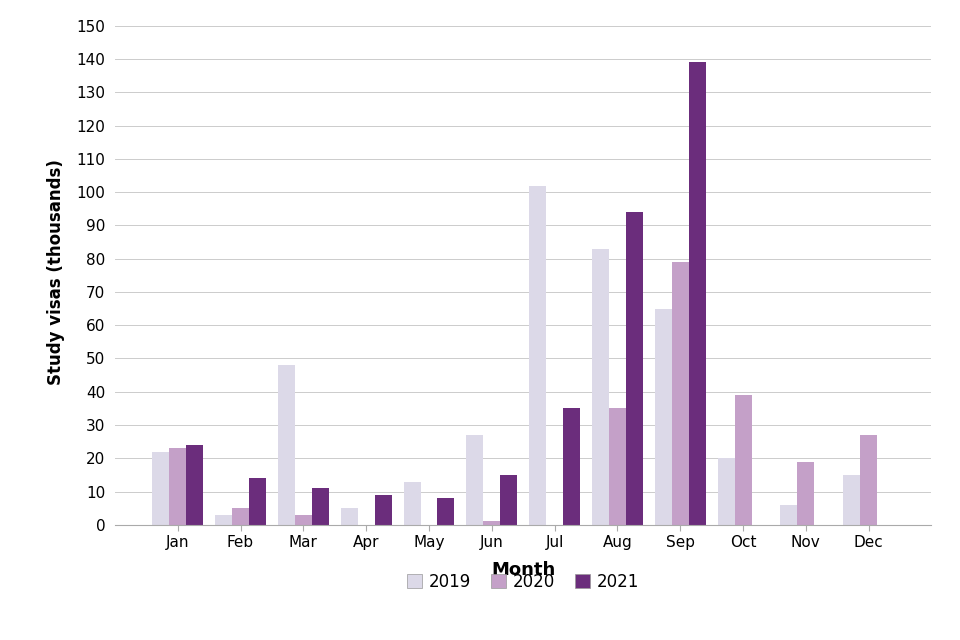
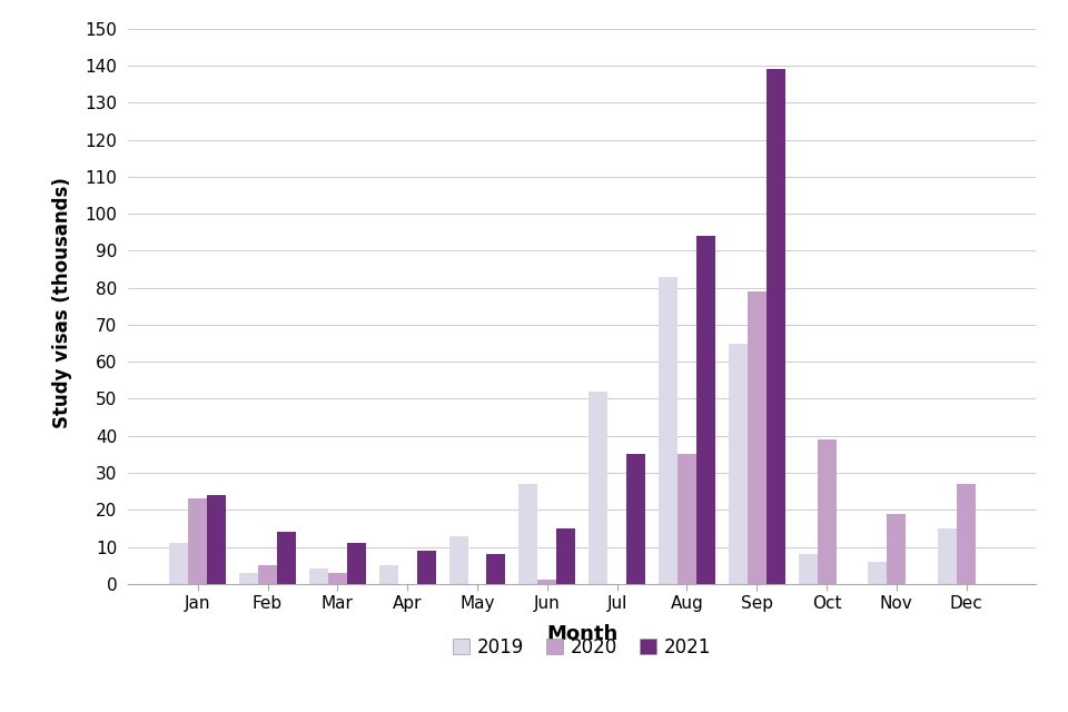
2019/Jan: 22 -> 11
2019/Mar: 48 -> 4
2019/Jul: 102 -> 52
2019/Oct: 20 -> 8
